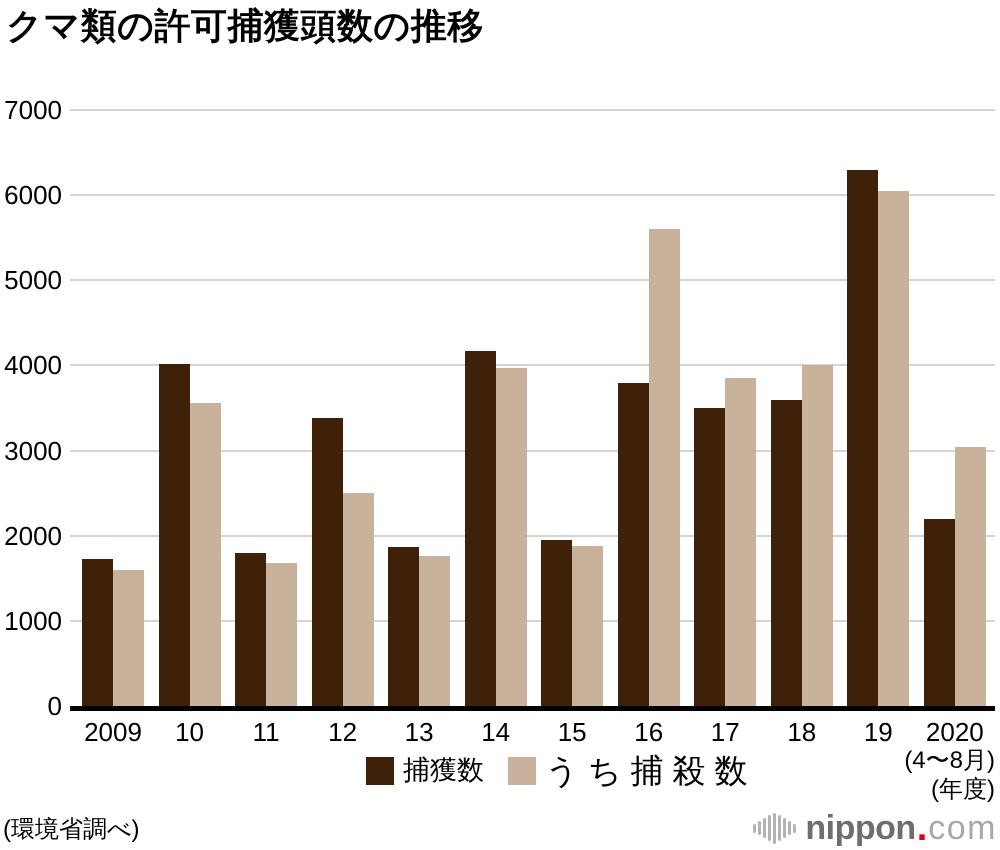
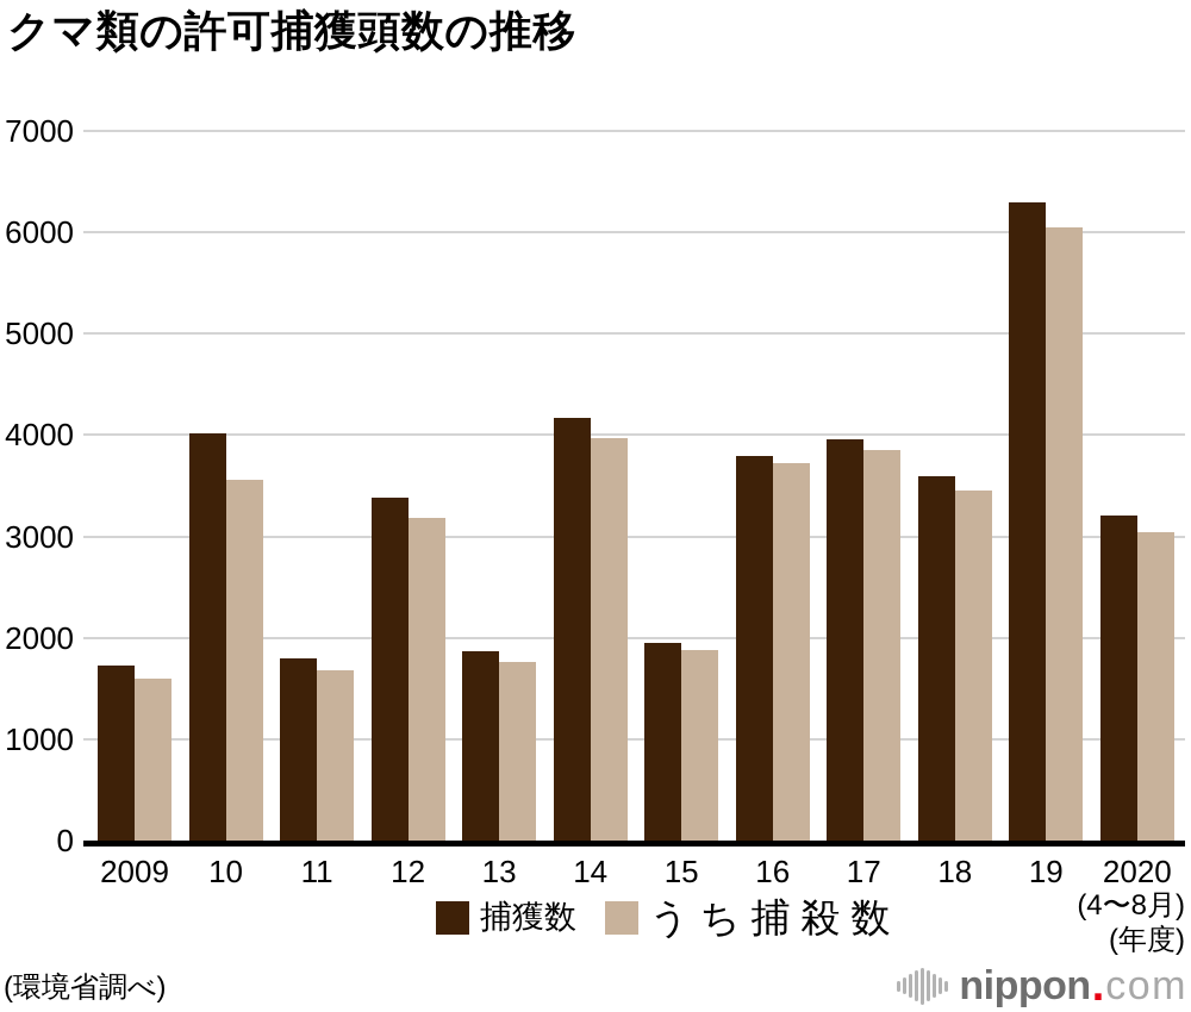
うち捕殺数/12: 2500 -> 3200
うち捕殺数/16: 5600 -> 3700
捕獲数/17: 3500 -> 4000
うち捕殺数/18: 4000 -> 3500
捕獲数/2020: 2200 -> 3200
